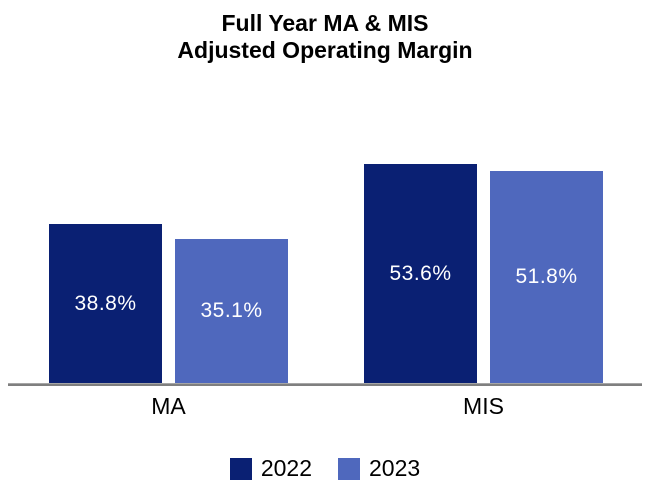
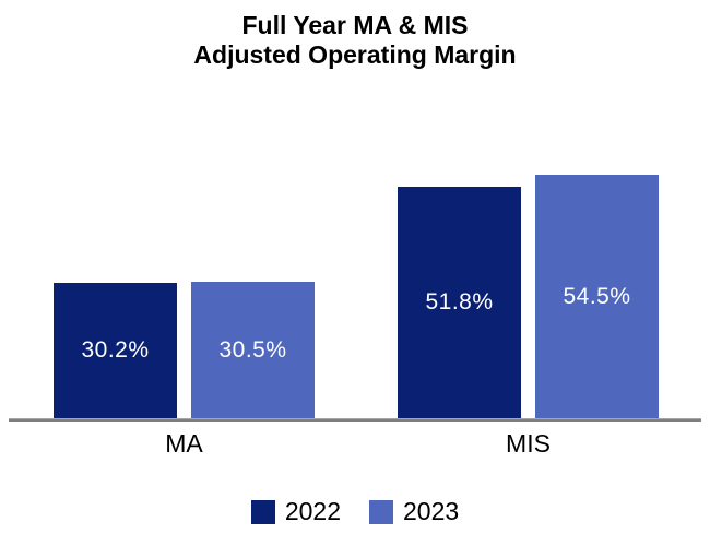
2022/MA: 38.8% -> 30.2%
2023/MA: 35.1% -> 30.5%
2022/MIS: 53.6% -> 51.8%
2023/MIS: 51.8% -> 54.5%
